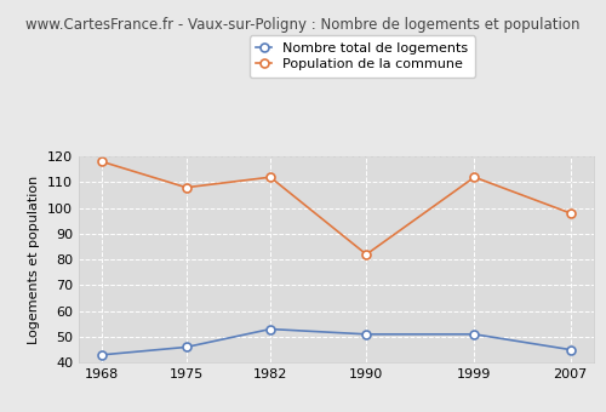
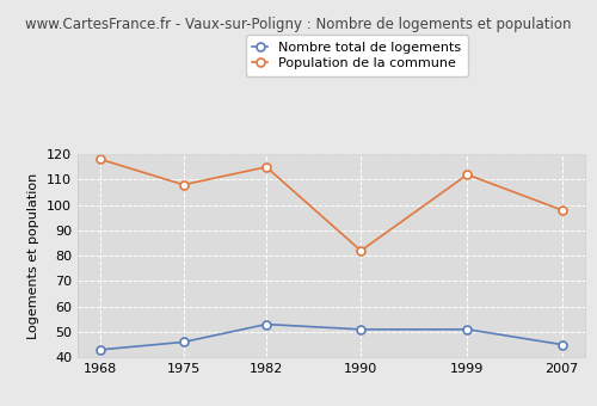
Population de la commune/1982: 112 -> 115
